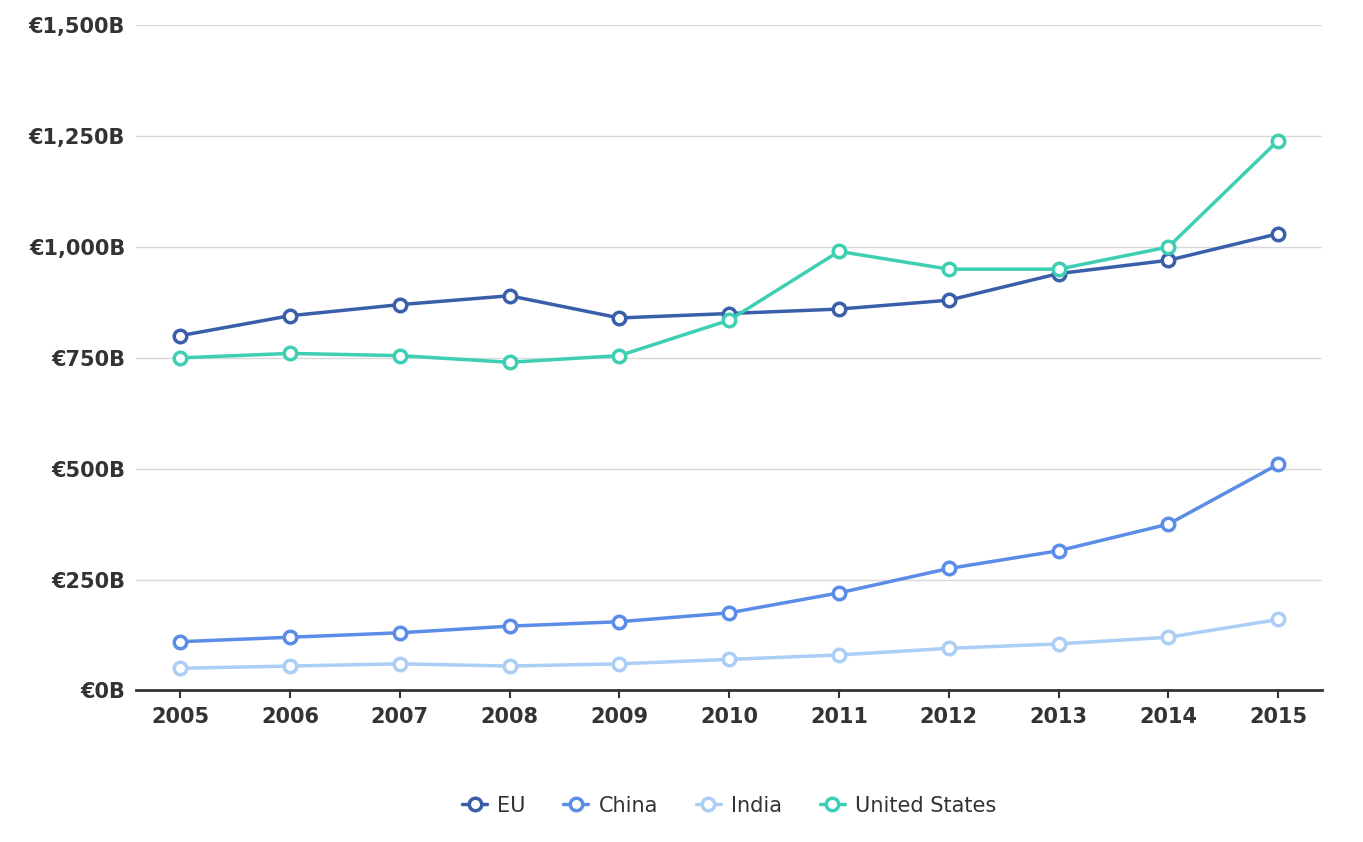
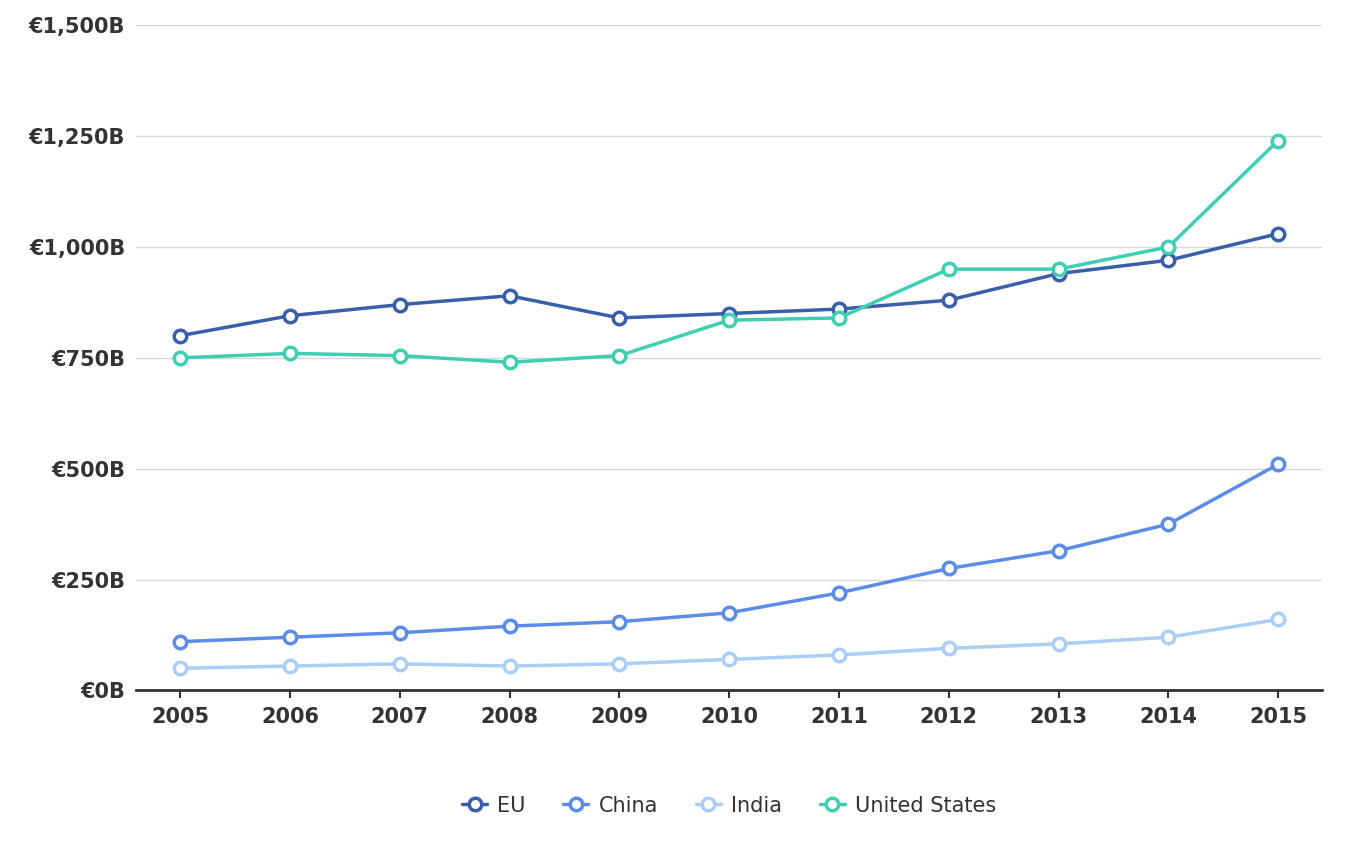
United States/2011: €990B -> €840B
